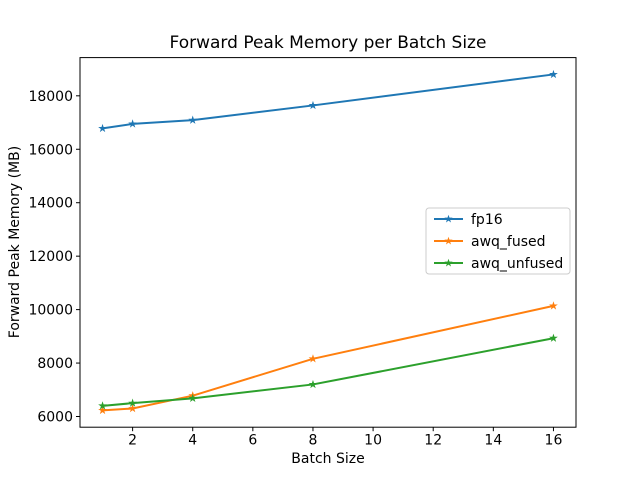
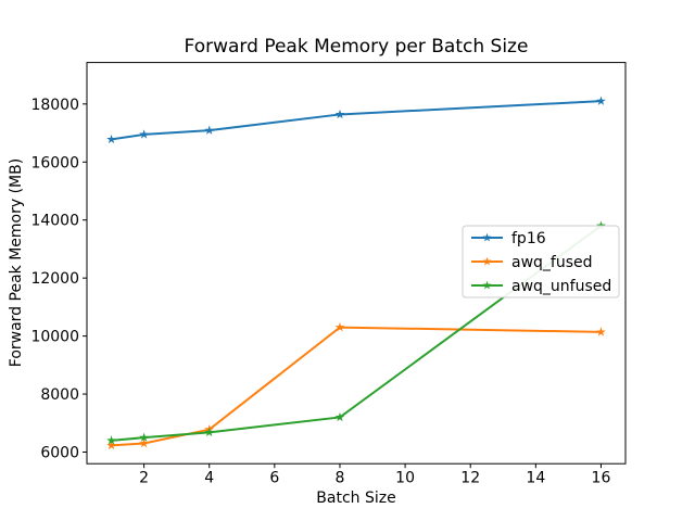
awq_fused/8: 8200 -> 10300
fp16/16: 18800 -> 18100
awq_unfused/16: 8900 -> 13800
